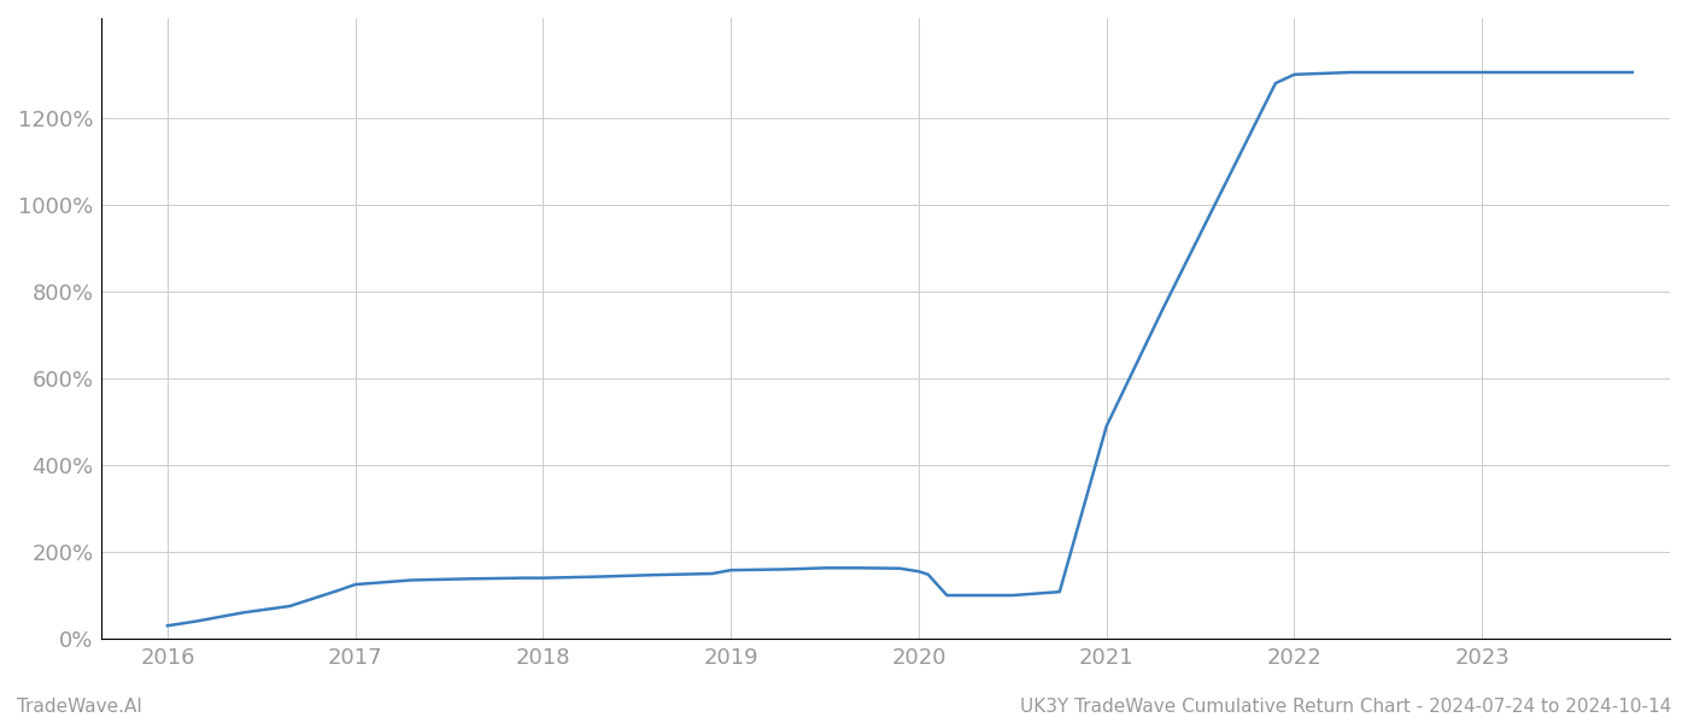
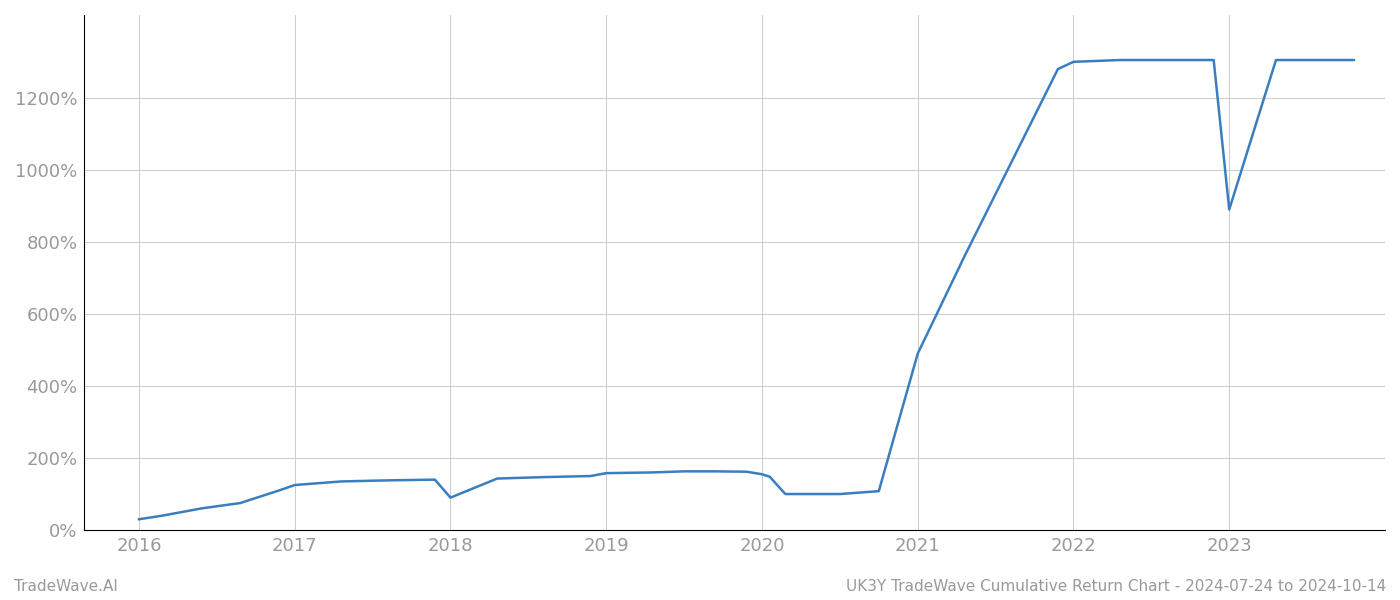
2018: 140% -> 90%
2023: 1305% -> 890%
